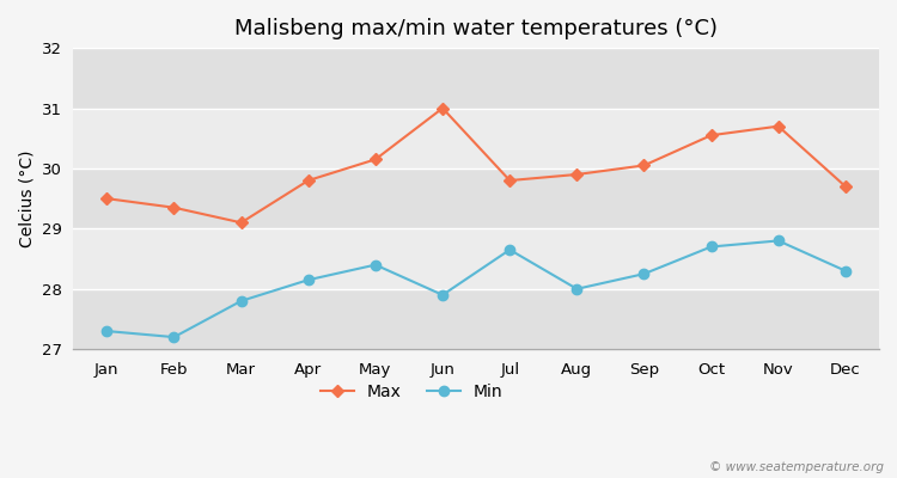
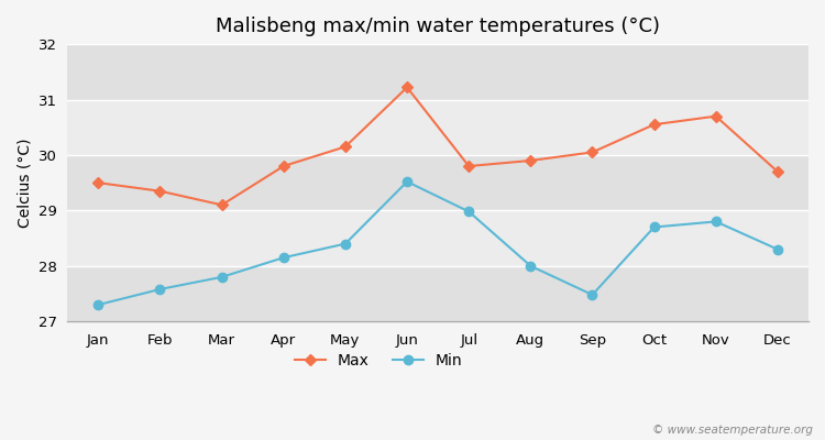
Min/Feb: 27.20 -> 27.58
Max/Jun: 31.00 -> 31.22
Min/Jun: 27.90 -> 29.52
Min/Jul: 28.65 -> 28.98
Min/Sep: 28.25 -> 27.48
